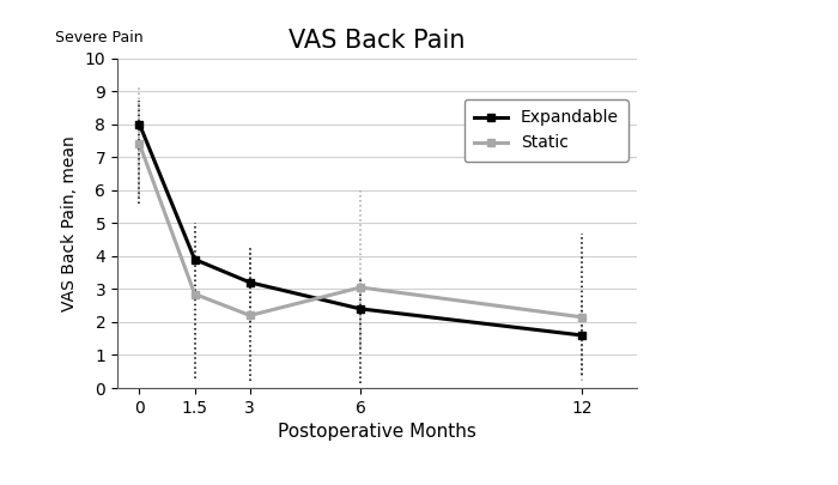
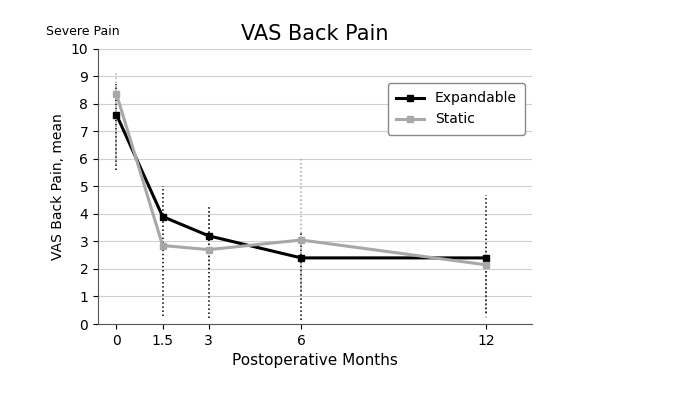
Expandable/0: 8.0 -> 7.6
Static/0: 7.40 -> 8.35
Static/3: 2.20 -> 2.70
Expandable/12: 1.6 -> 2.4
